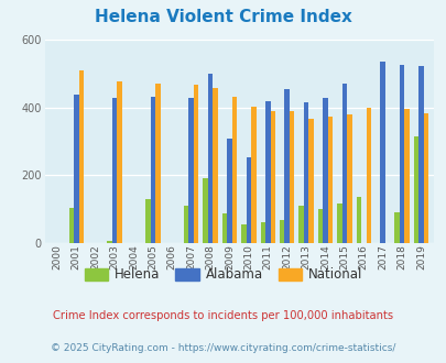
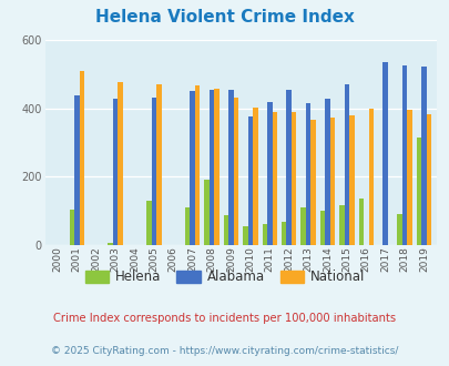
Alabama/2007: 430 -> 453
Alabama/2008: 500 -> 455
Alabama/2009: 310 -> 455
Alabama/2010: 255 -> 378
